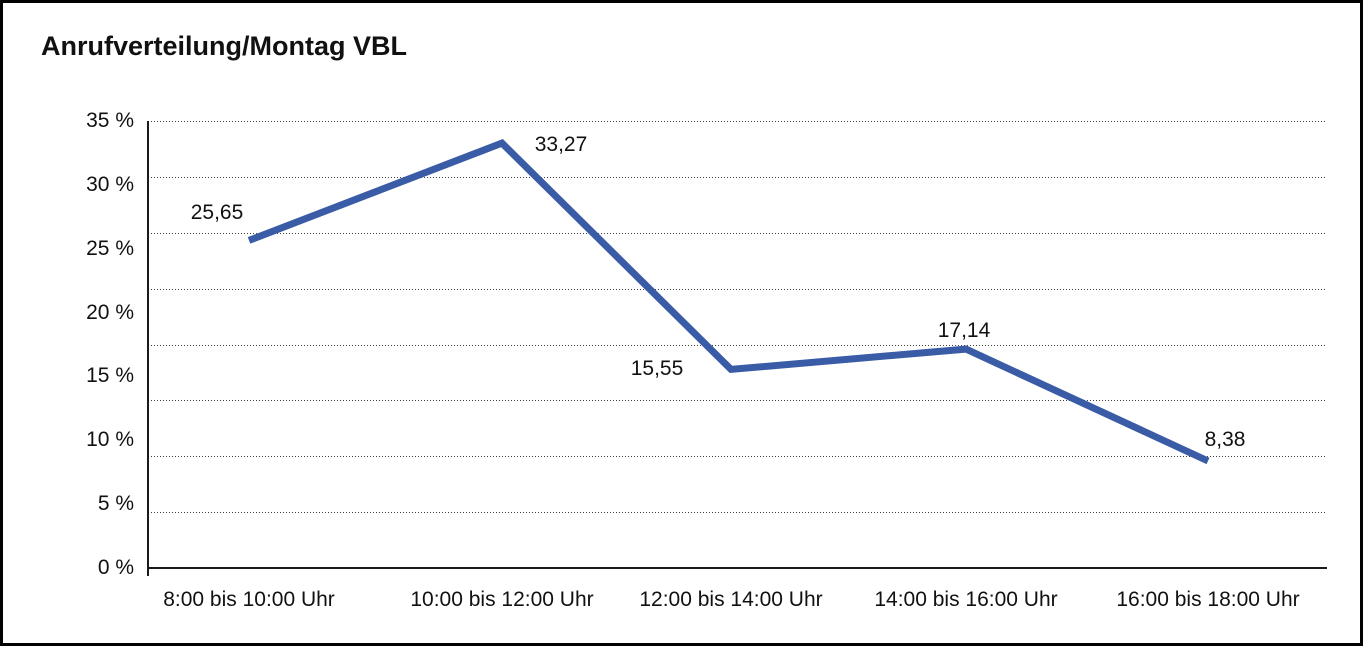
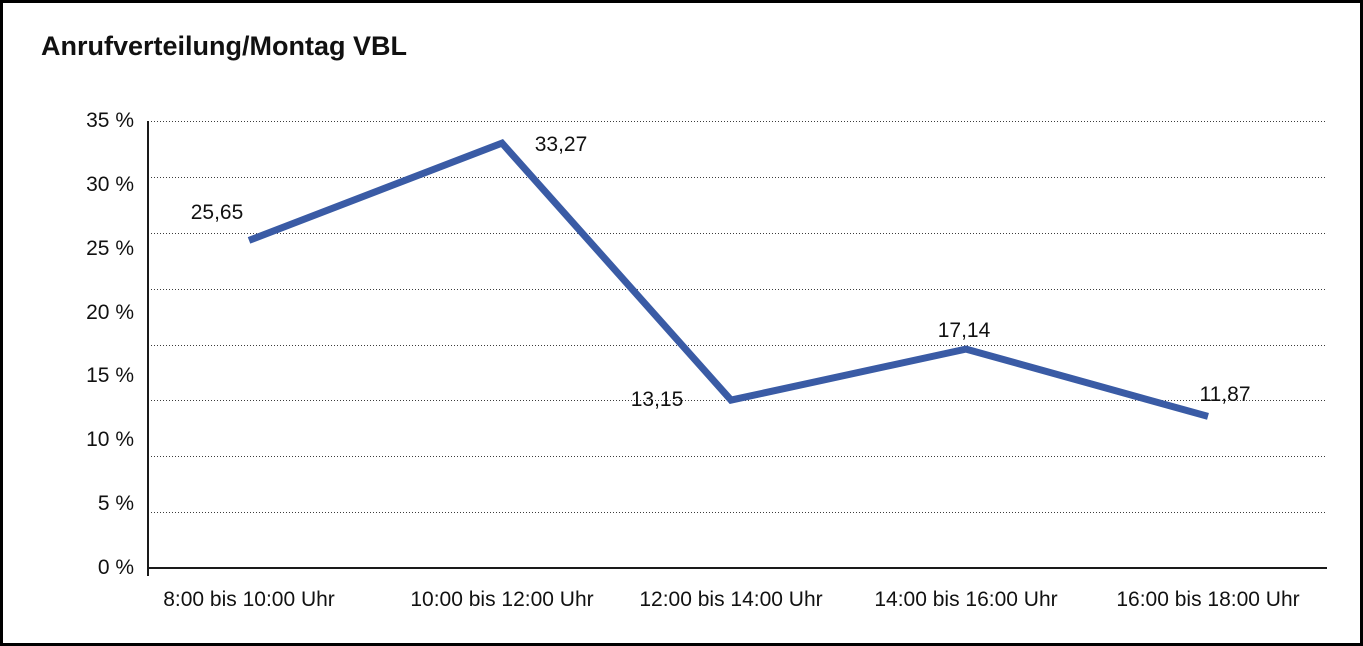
12:00 bis 14:00 Uhr: 15,55 -> 13,15
16:00 bis 18:00 Uhr: 8,38 -> 11,87
